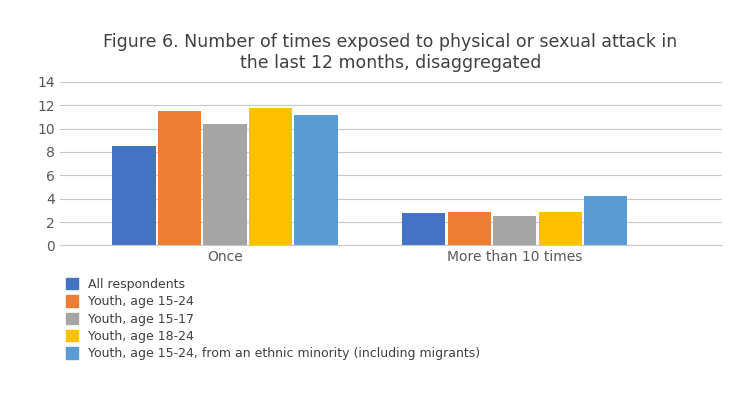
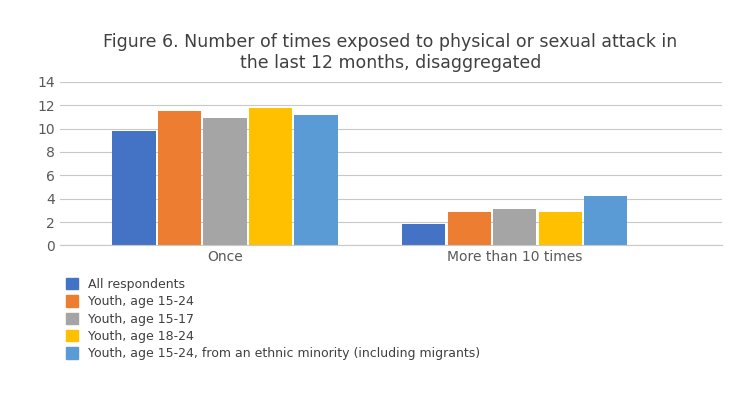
All respondents/Once: 8.5 -> 9.8
Youth, age 15-17/Once: 10.4 -> 10.9
All respondents/More than 10 times: 2.8 -> 1.8
Youth, age 15-17/More than 10 times: 2.5 -> 3.1
